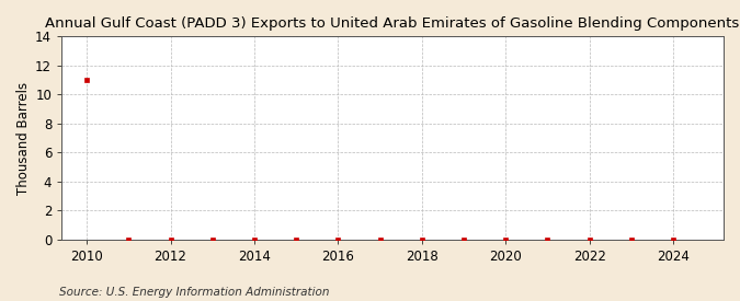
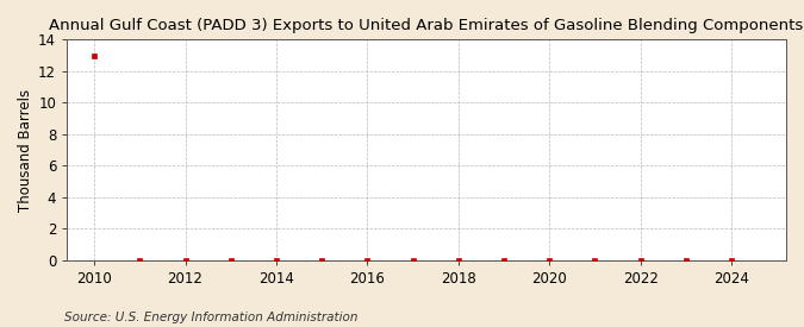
2010: 11 -> 13
